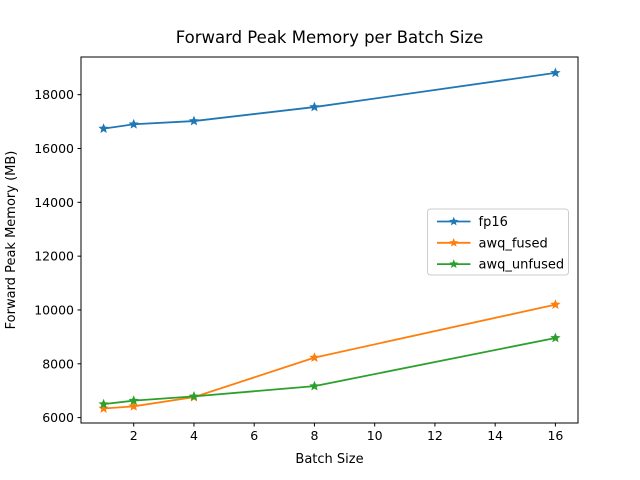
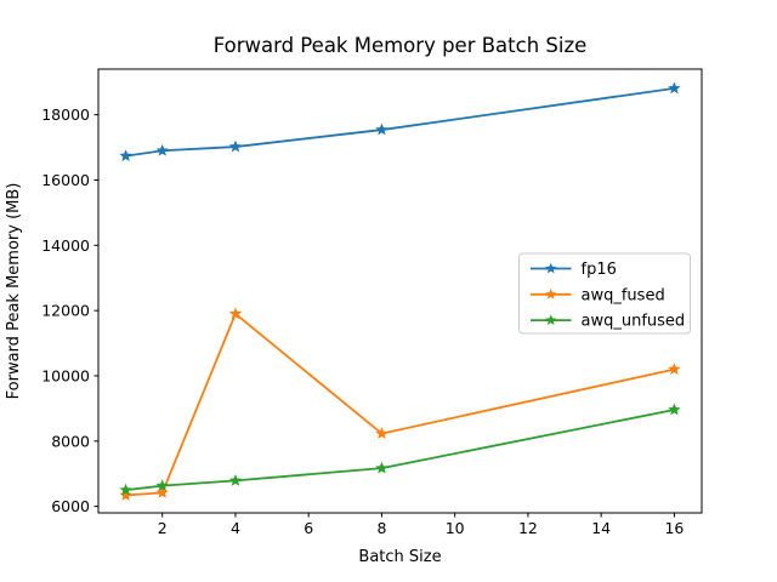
awq_fused/4: 6800 -> 11900
